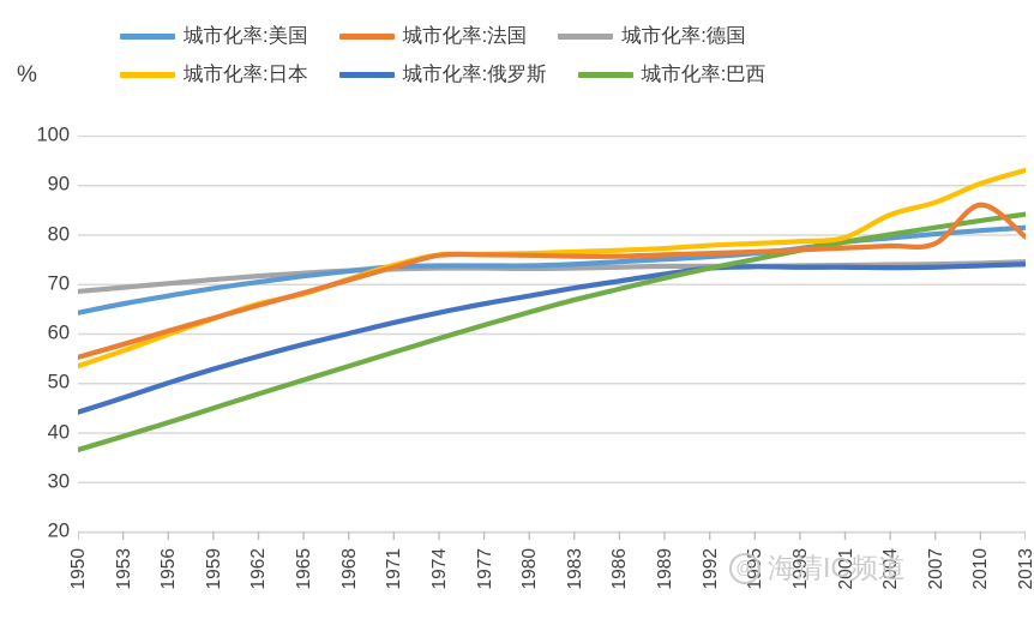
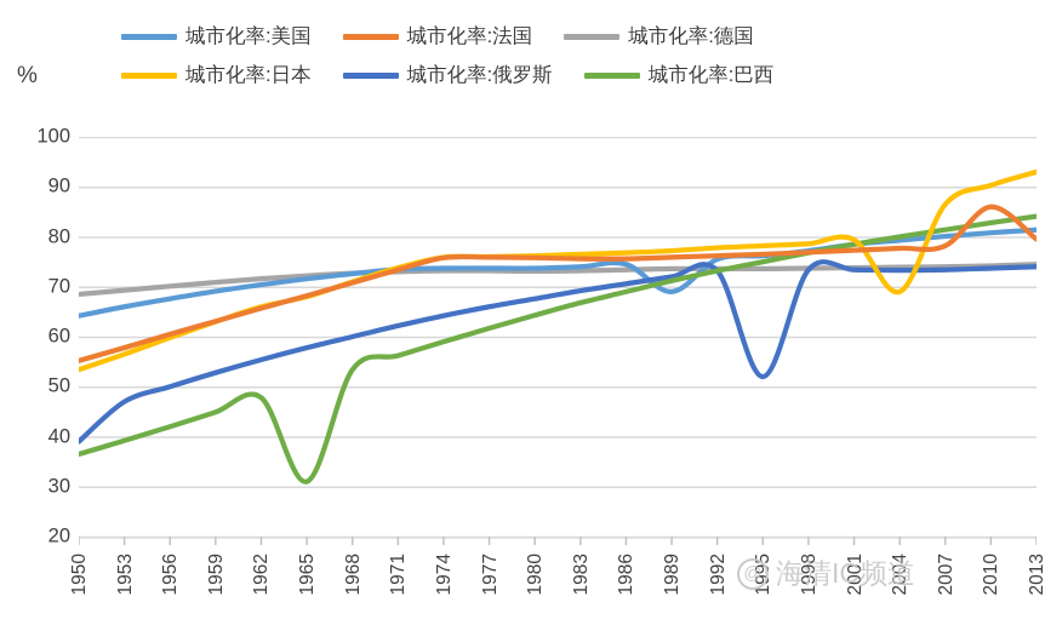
城市化率:俄罗斯/1950: 44 -> 39
城市化率:巴西/1965: 51 -> 31
城市化率:美国/1989: 75 -> 69
城市化率:俄罗斯/1995: 74 -> 52
城市化率:日本/2004: 84 -> 69
